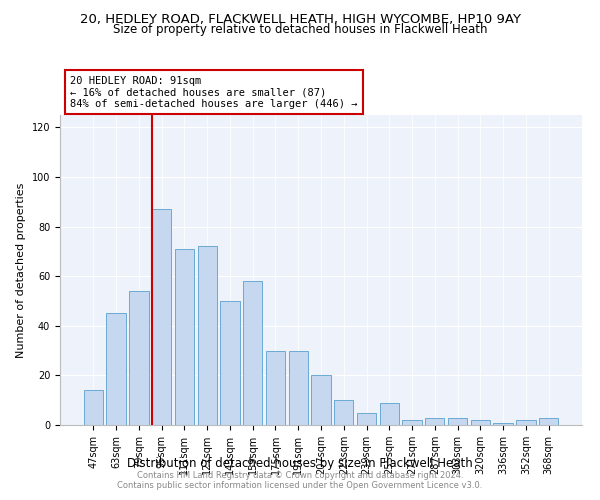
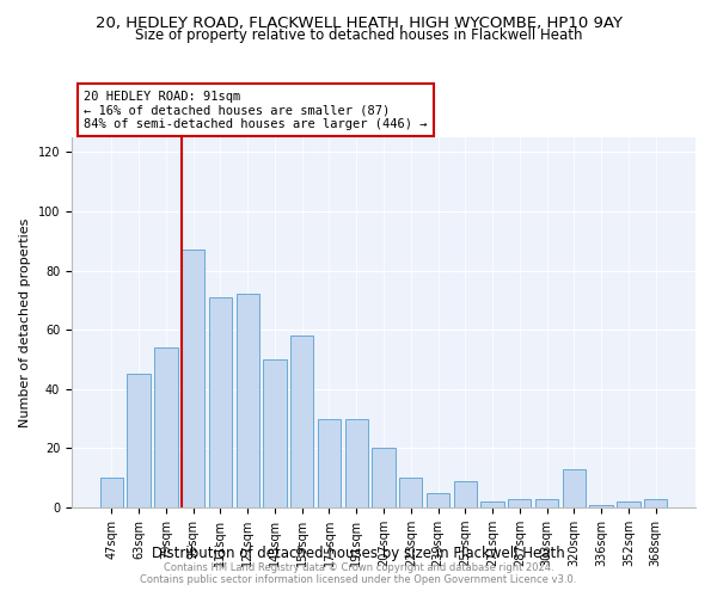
47sqm: 14 -> 10
320sqm: 2 -> 13
